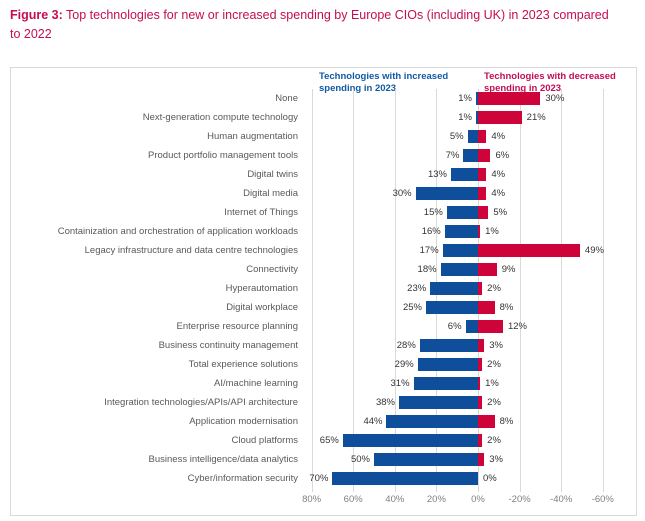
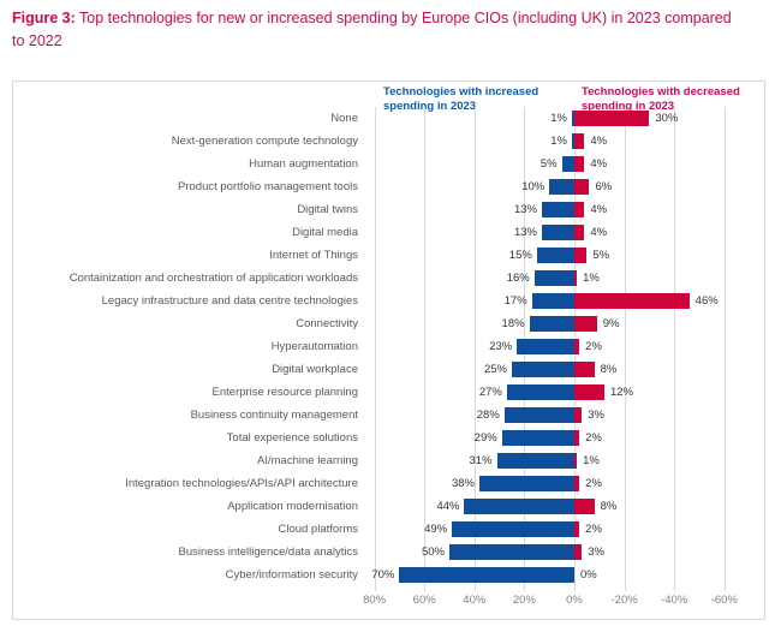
Technologies with decreased spending in 2023/Next-generation compute technology: 21% -> 4%
Technologies with increased spending in 2023/Product portfolio management tools: 7% -> 10%
Technologies with increased spending in 2023/Digital media: 30% -> 13%
Technologies with decreased spending in 2023/Legacy infrastructure and data centre technologies: 49% -> 46%
Technologies with increased spending in 2023/Enterprise resource planning: 6% -> 27%
Technologies with increased spending in 2023/Cloud platforms: 65% -> 49%
